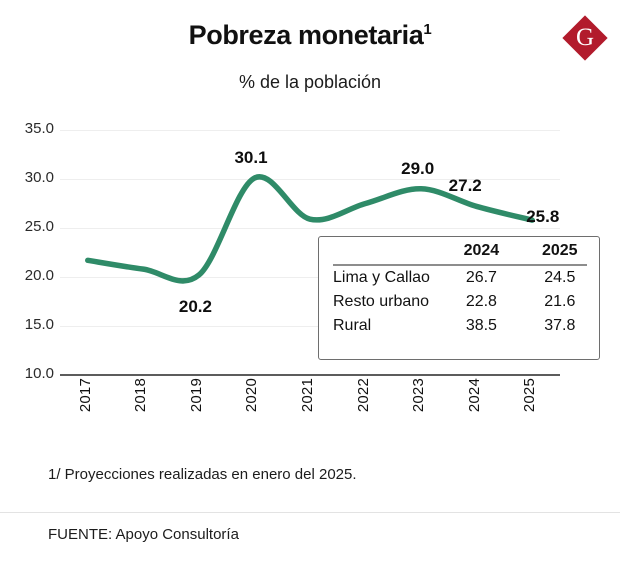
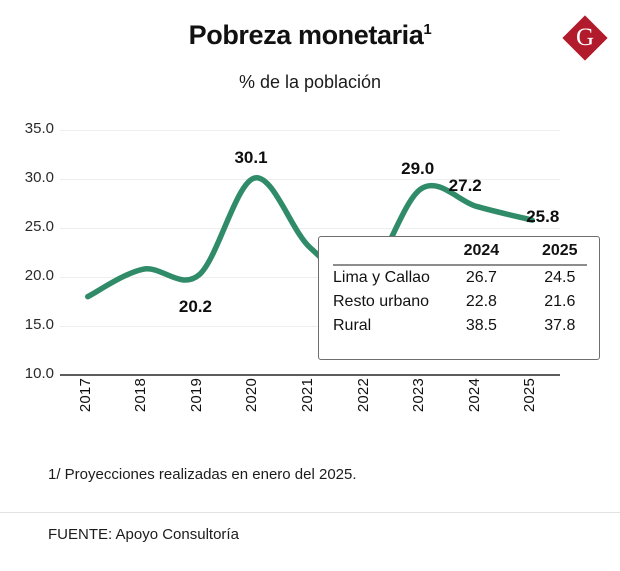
2017: 22 -> 18
2021: 26 -> 23
2022: 28 -> 20
